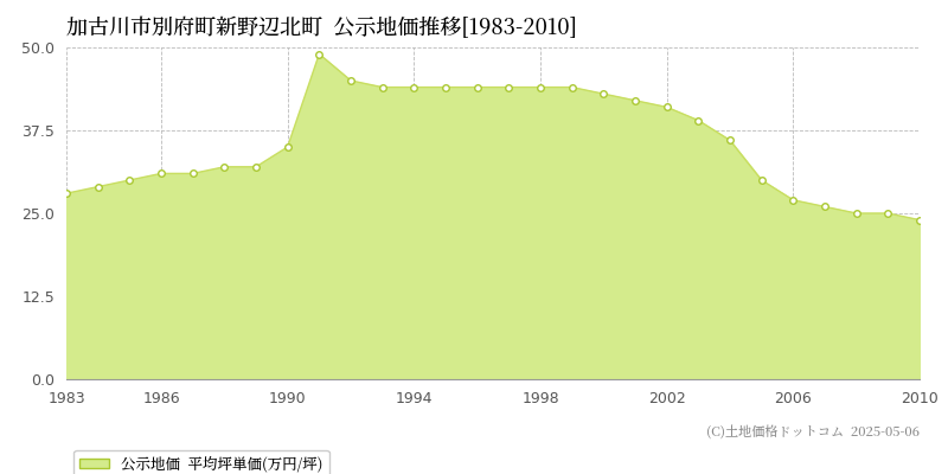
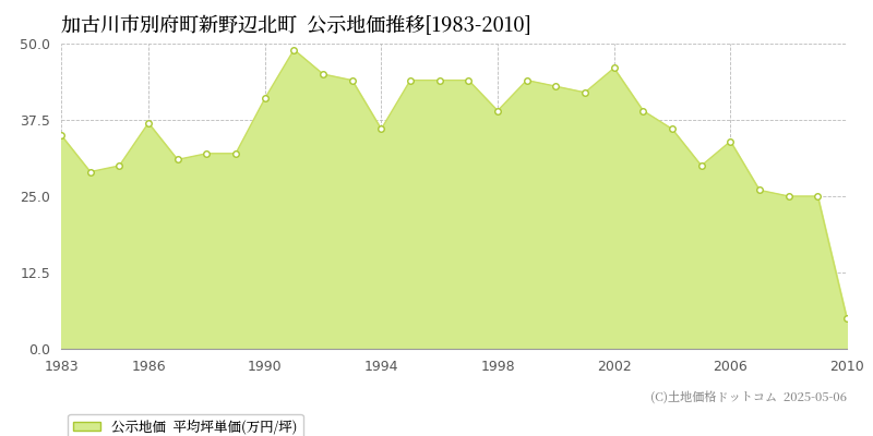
1983: 28 -> 35
1986: 31 -> 37
1990: 35 -> 41
1994: 44 -> 36
1998: 44 -> 39
2002: 41 -> 46
2006: 27 -> 34
2010: 24 -> 5
